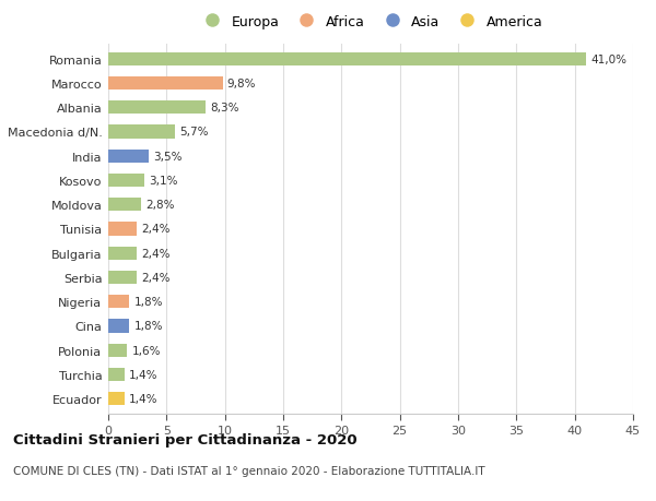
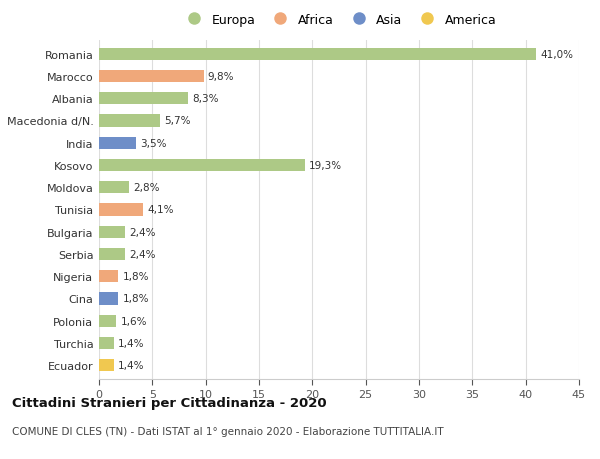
Kosovo: 3,1% -> 19,3%
Tunisia: 2,4% -> 4,1%
